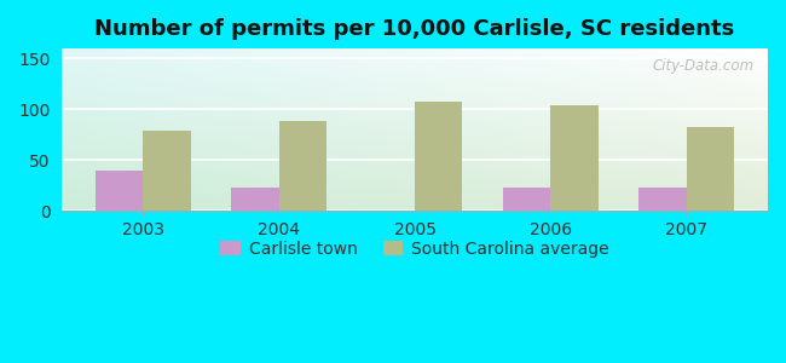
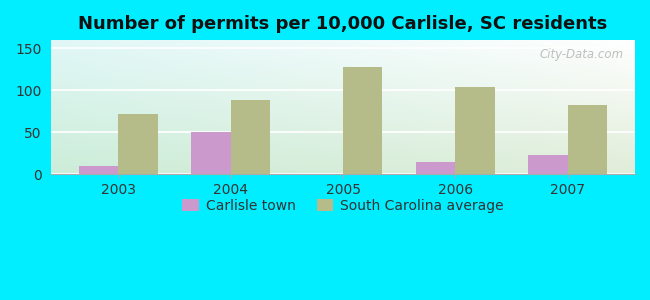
Carlisle town/2003: 40 -> 10
South Carolina average/2003: 79 -> 72
Carlisle town/2004: 23 -> 50
South Carolina average/2005: 108 -> 128
Carlisle town/2006: 23 -> 14
